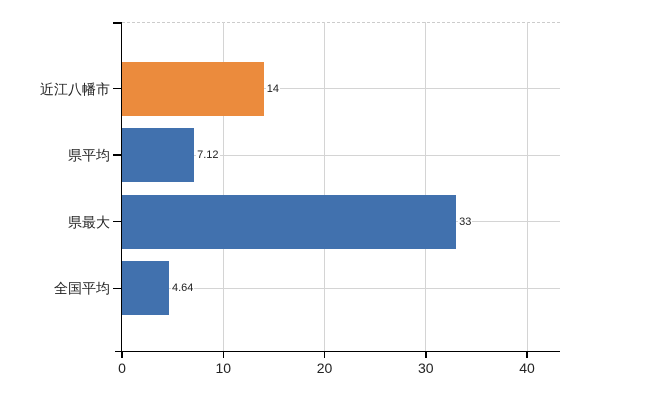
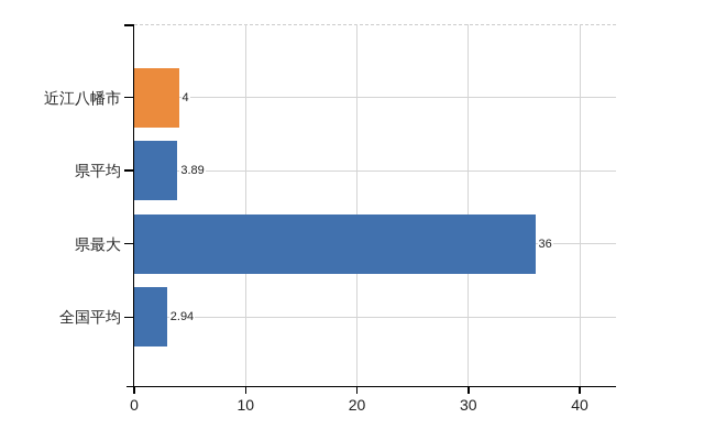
近江八幡市: 14 -> 4
県平均: 7.12 -> 3.89
県最大: 33 -> 36
全国平均: 4.64 -> 2.94
